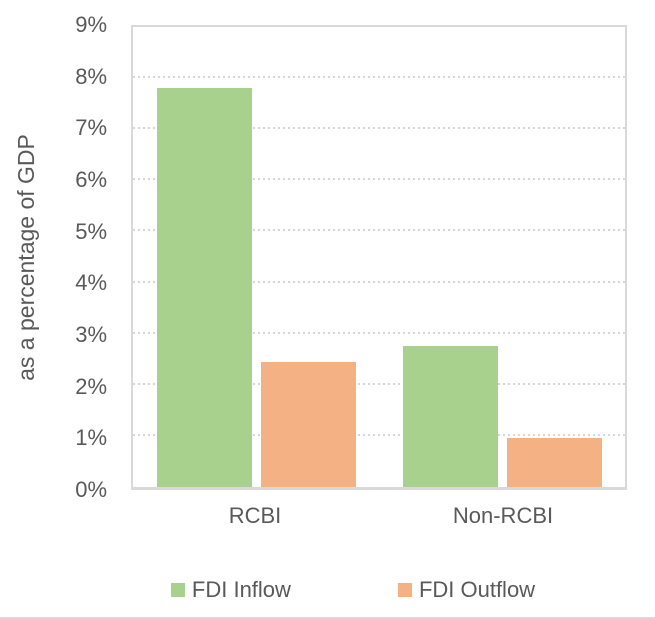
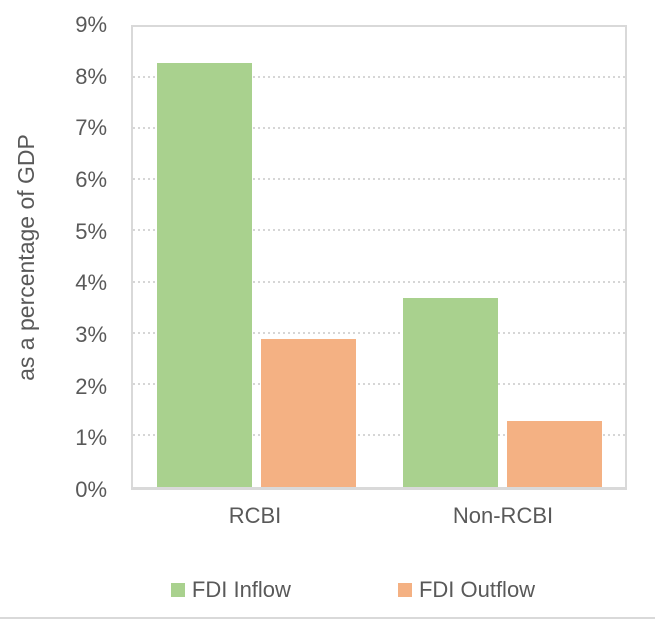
FDI Inflow/RCBI: 7.8% -> 8.3%
FDI Outflow/RCBI: 2.5% -> 2.9%
FDI Inflow/Non-RCBI: 2.8% -> 3.7%
FDI Outflow/Non-RCBI: 0.9% -> 1.3%
